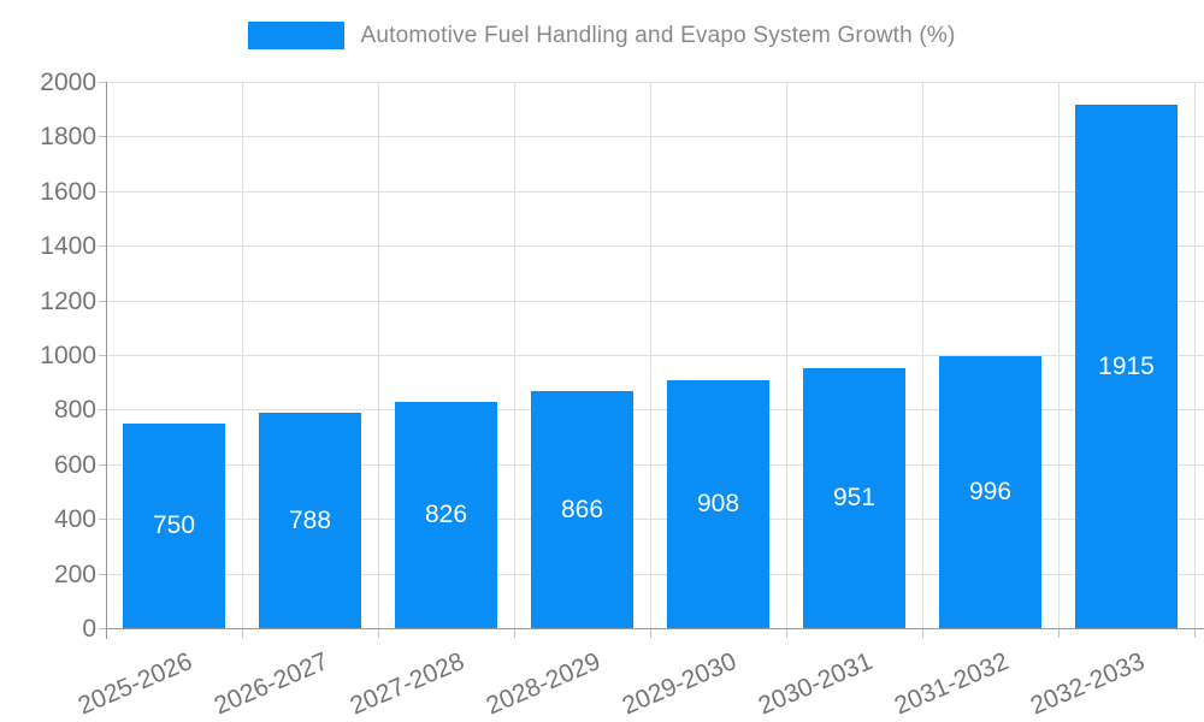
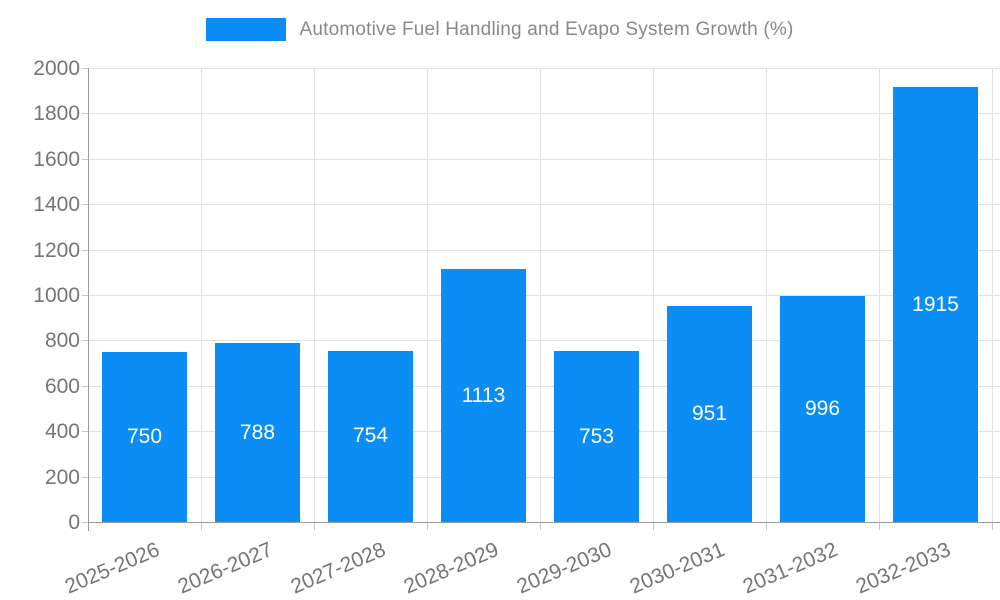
2027-2028: 826 -> 754
2028-2029: 866 -> 1113
2029-2030: 908 -> 753
